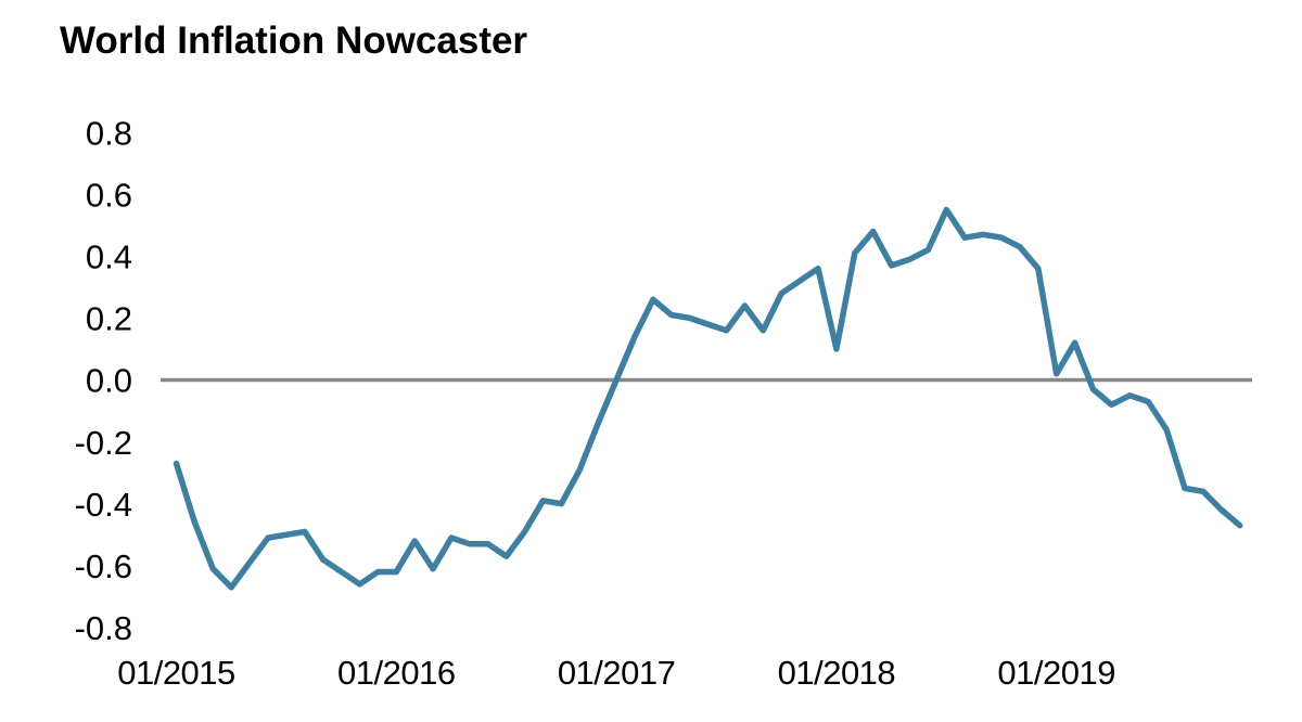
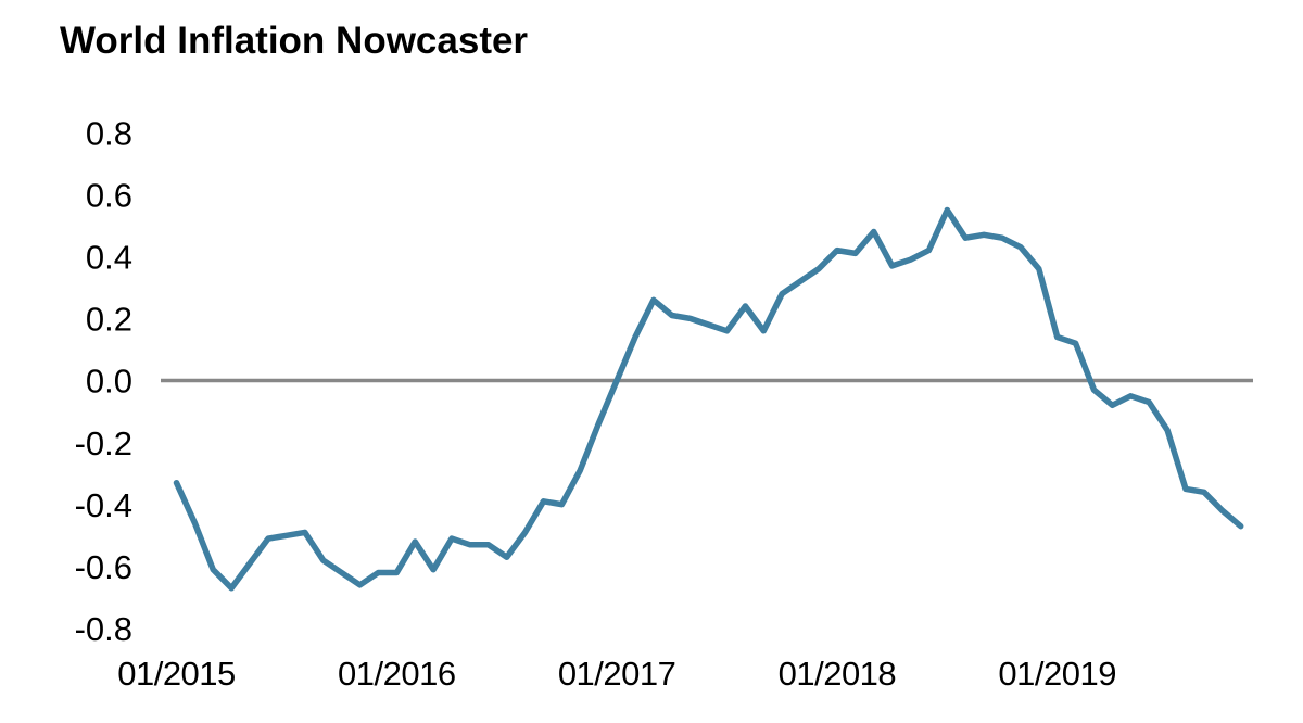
01/2015: -0.27 -> -0.33
01/2018: 0.10 -> 0.42
01/2019: 0.02 -> 0.14
